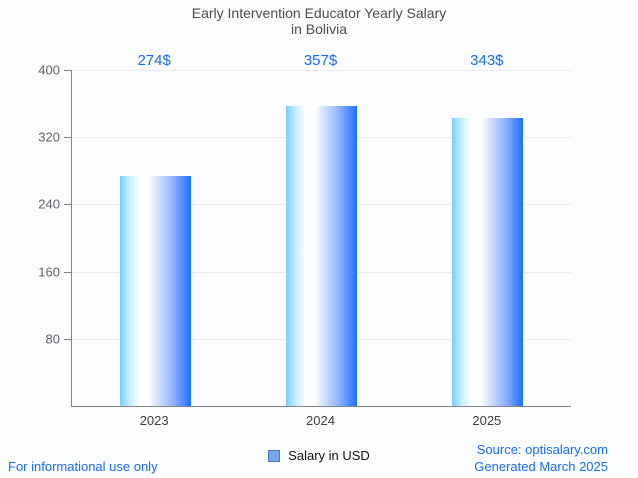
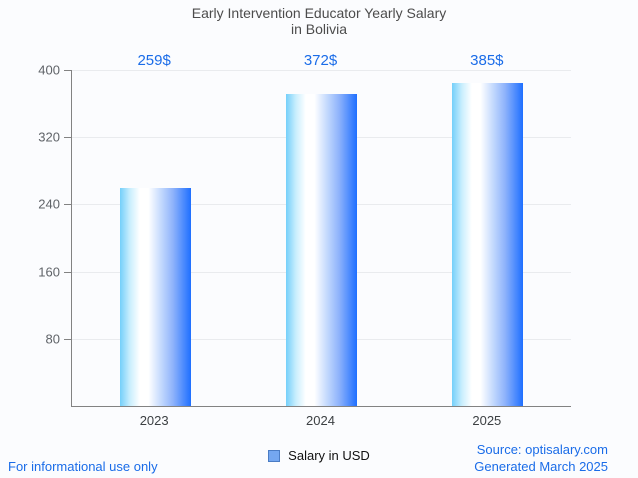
2023: 274 -> 259
2024: 357 -> 372
2025: 343 -> 385
